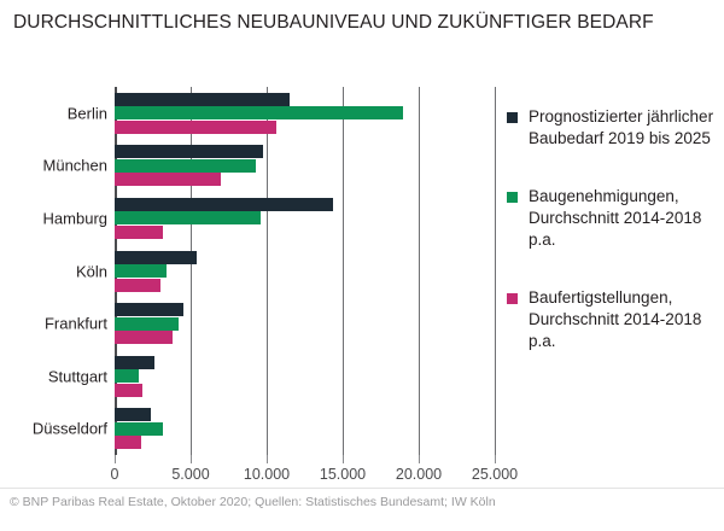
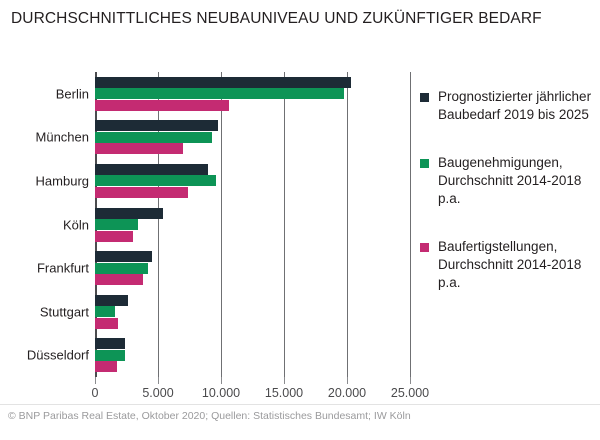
Prognostizierter jährlicher Baubedarf 2019 bis 2025/Berlin: 11500 -> 20300
Baugenehmigungen, Durchschnitt 2014-2018 p.a./Berlin: 19000 -> 19800
Prognostizierter jährlicher Baubedarf 2019 bis 2025/Hamburg: 14400 -> 9000
Baufertigstellungen, Durchschnitt 2014-2018 p.a./Hamburg: 3200 -> 7400
Baugenehmigungen, Durchschnitt 2014-2018 p.a./Düsseldorf: 3200 -> 2400
